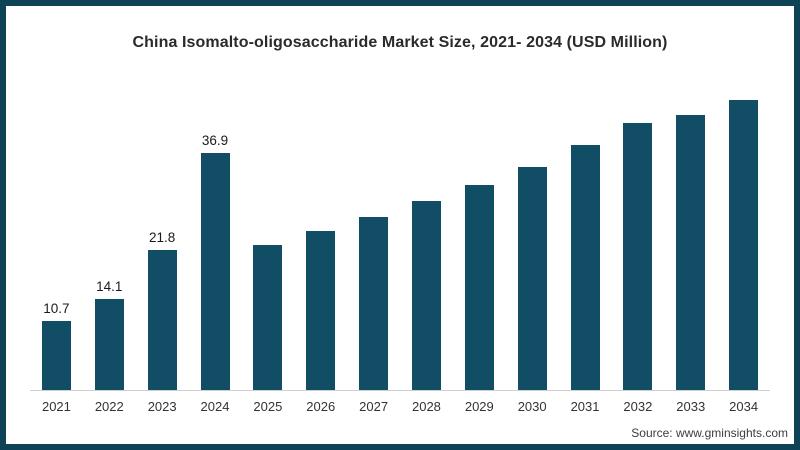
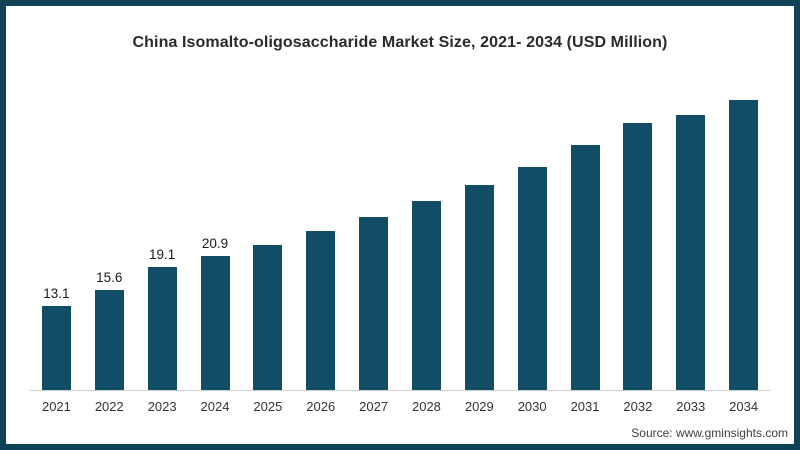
2021: 10.7 -> 13.1
2022: 14.1 -> 15.6
2023: 21.8 -> 19.1
2024: 36.9 -> 20.9
